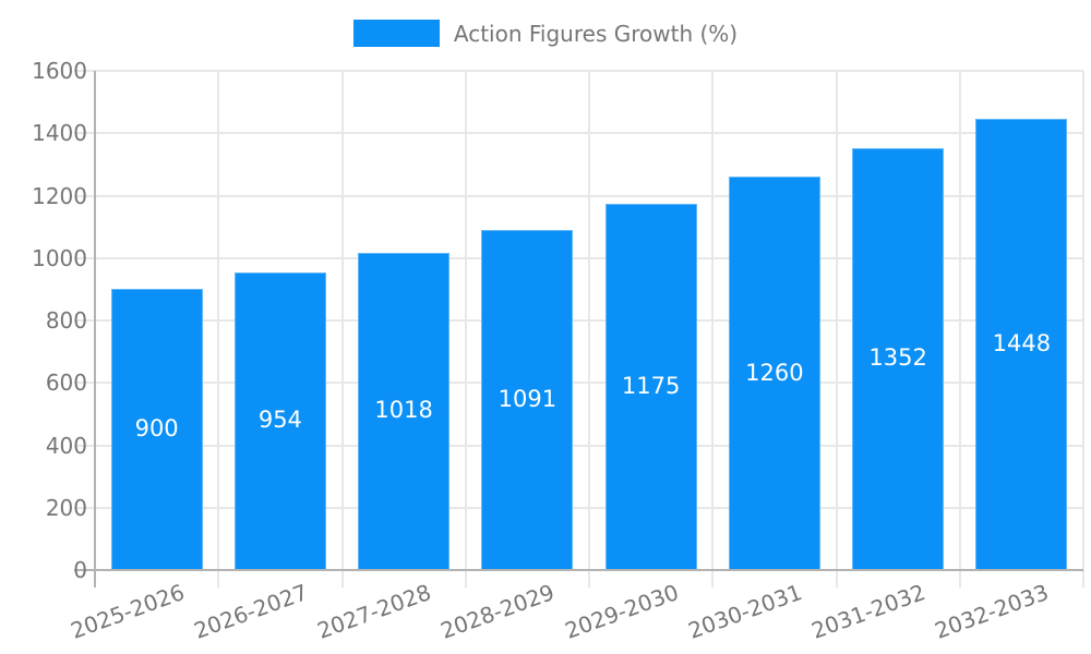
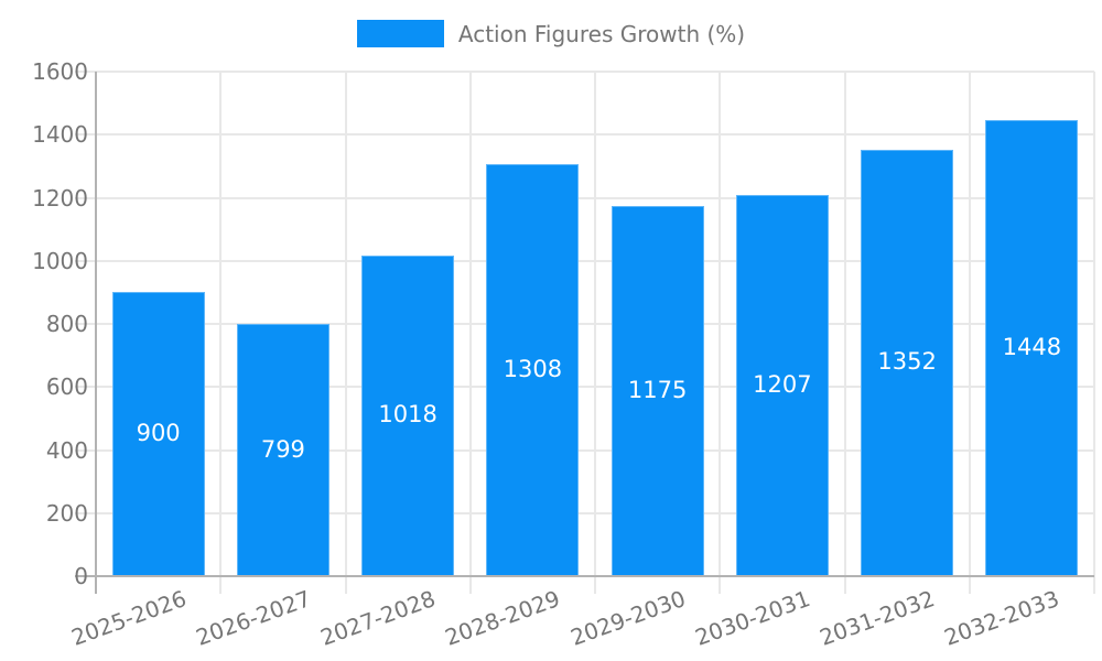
2026-2027: 954 -> 799
2028-2029: 1091 -> 1308
2030-2031: 1260 -> 1207
